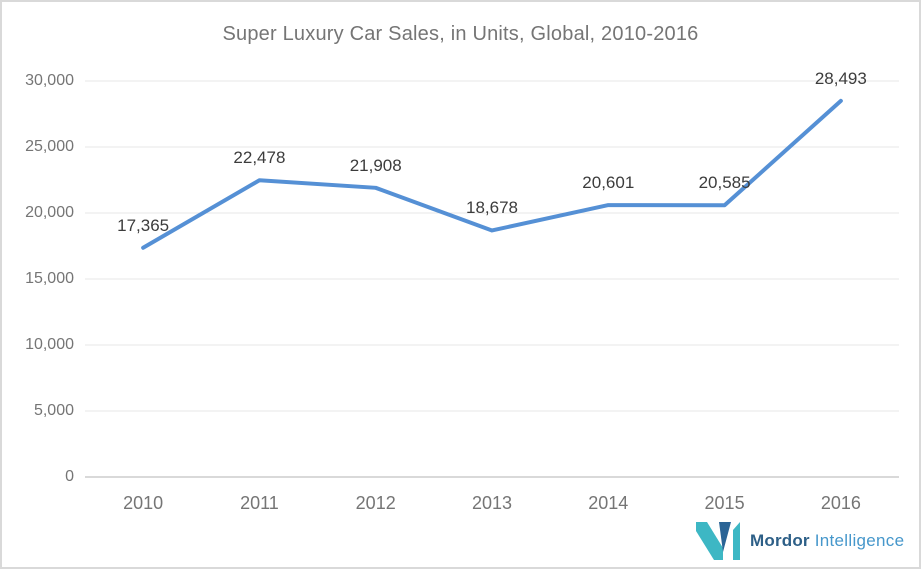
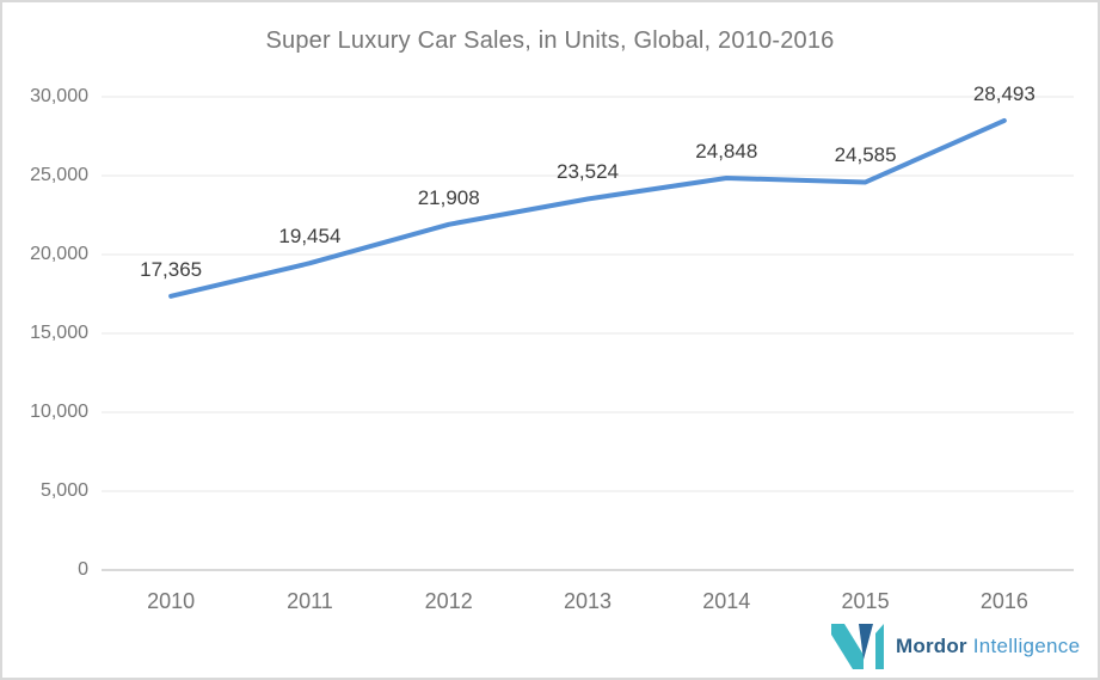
2011: 22,478 -> 19,454
2013: 18,678 -> 23,524
2014: 20,601 -> 24,848
2015: 20,585 -> 24,585
